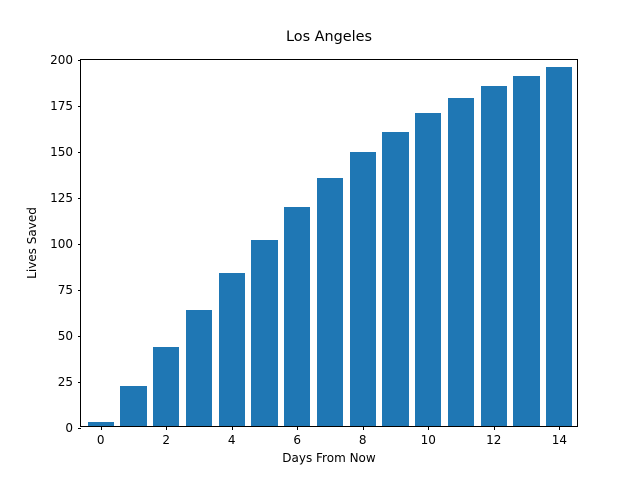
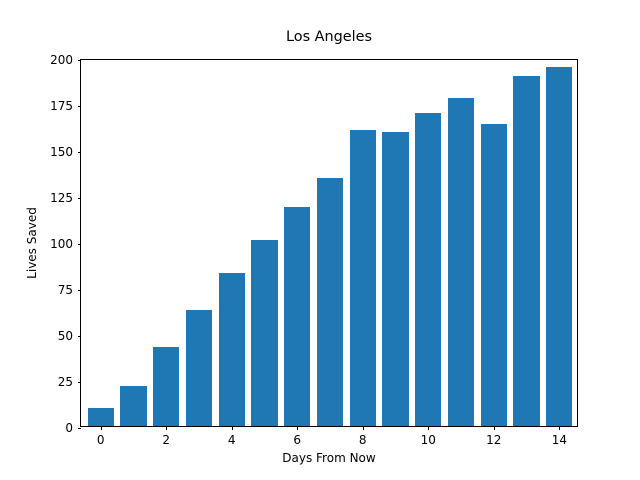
0: 2 -> 10
8: 149 -> 161
12: 185 -> 164
